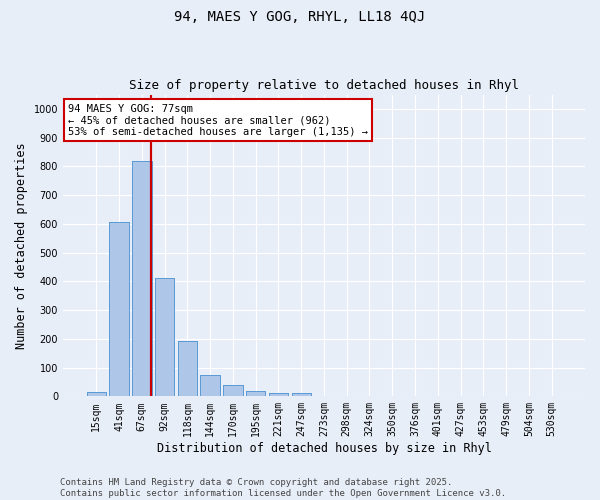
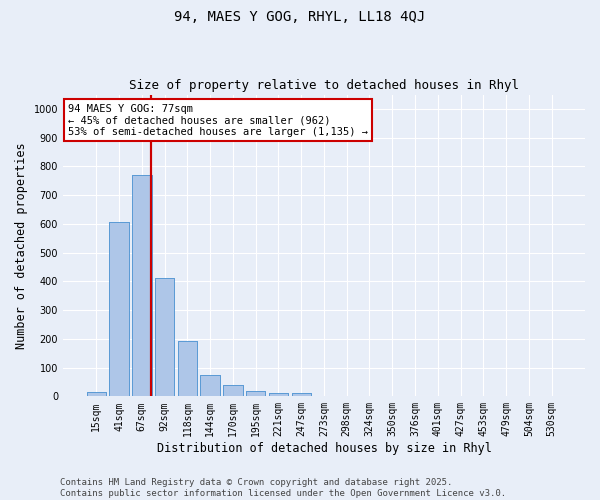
67sqm: 820 -> 770
